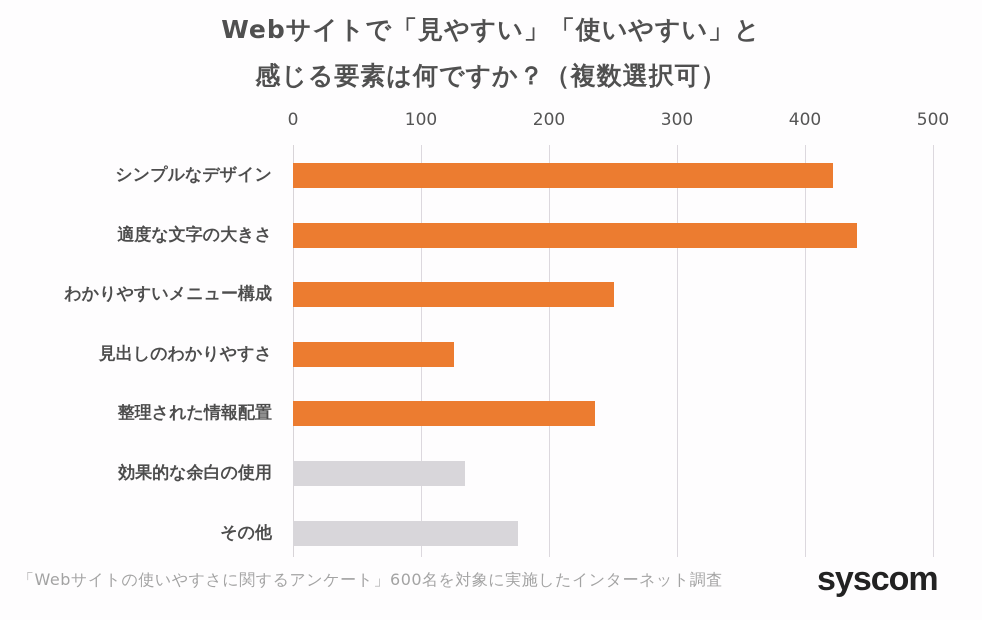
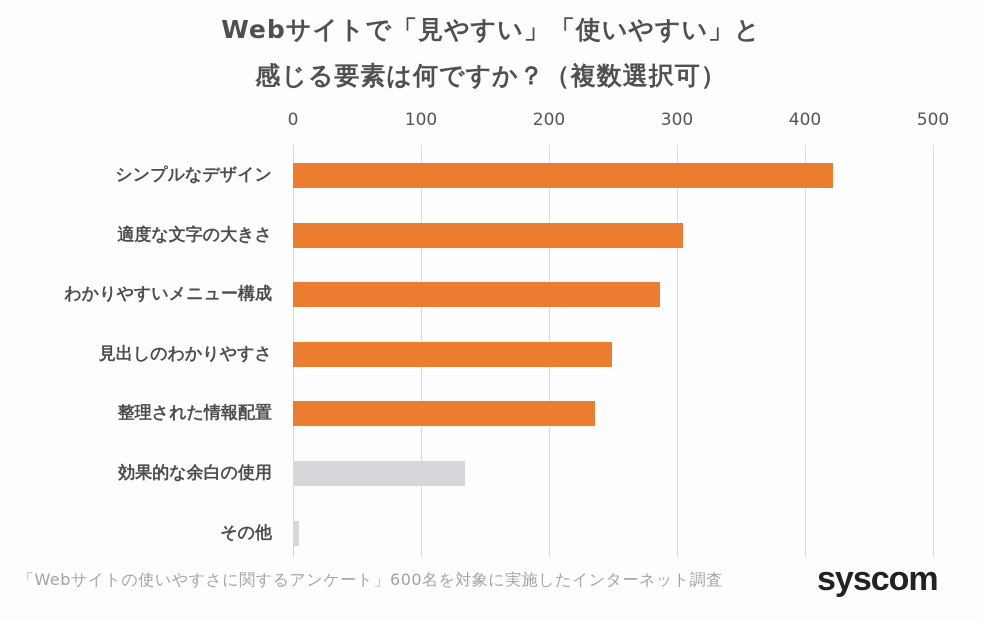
適度な文字の大きさ: 441 -> 305
わかりやすいメニュー構成: 251 -> 287
見出しのわかりやすさ: 126 -> 249
その他: 176 -> 5
